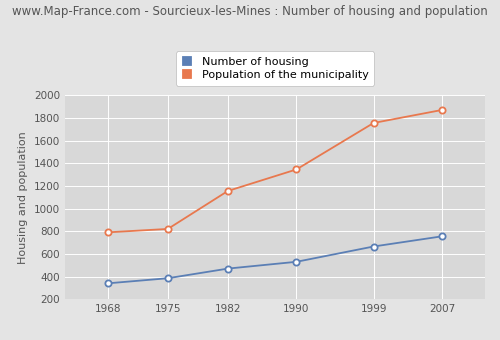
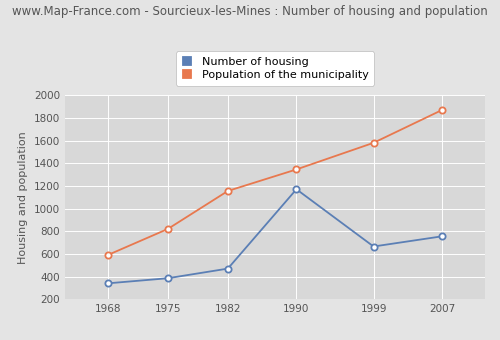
Population of the municipality/1968: 790 -> 590
Number of housing/1990: 530 -> 1170
Population of the municipality/1999: 1760 -> 1580
